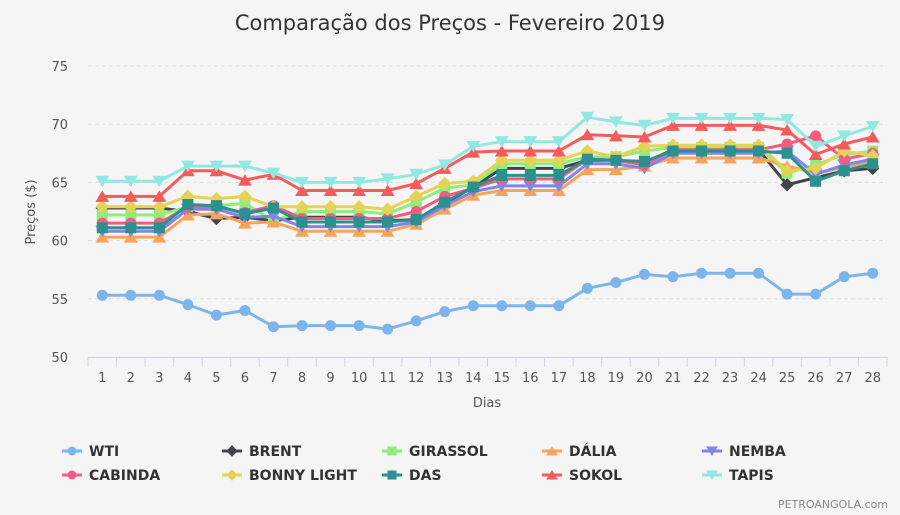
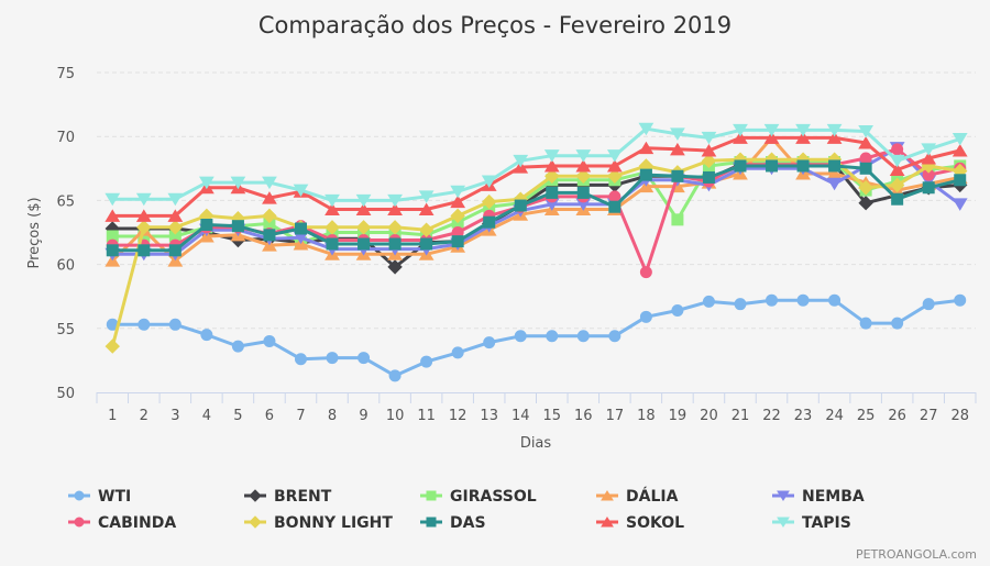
BONNY LIGHT/1: 62.9 -> 53.6
DÁLIA/2: 60.3 -> 62.7
WTI/10: 52.7 -> 51.3
BRENT/10: 62.0 -> 59.8
DAS/17: 65.6 -> 64.5
CABINDA/18: 67.0 -> 59.4
GIRASSOL/19: 67.2 -> 63.5
DÁLIA/22: 67.1 -> 69.9
NEMBA/24: 67.5 -> 66.3
NEMBA/26: 65.7 -> 69.1
NEMBA/28: 67.0 -> 64.7
